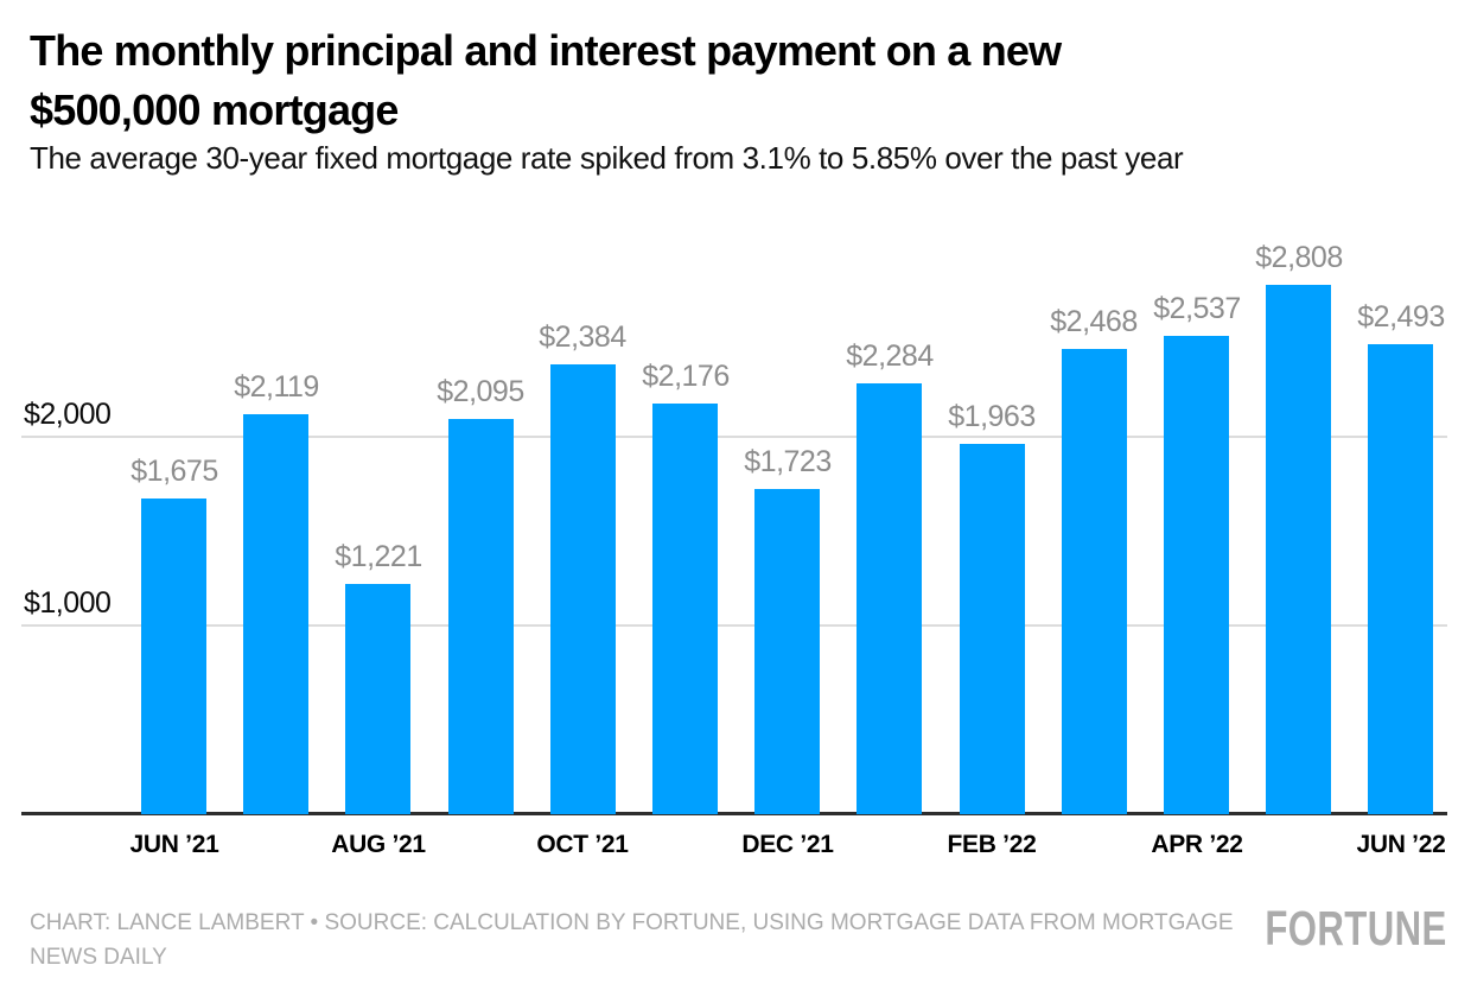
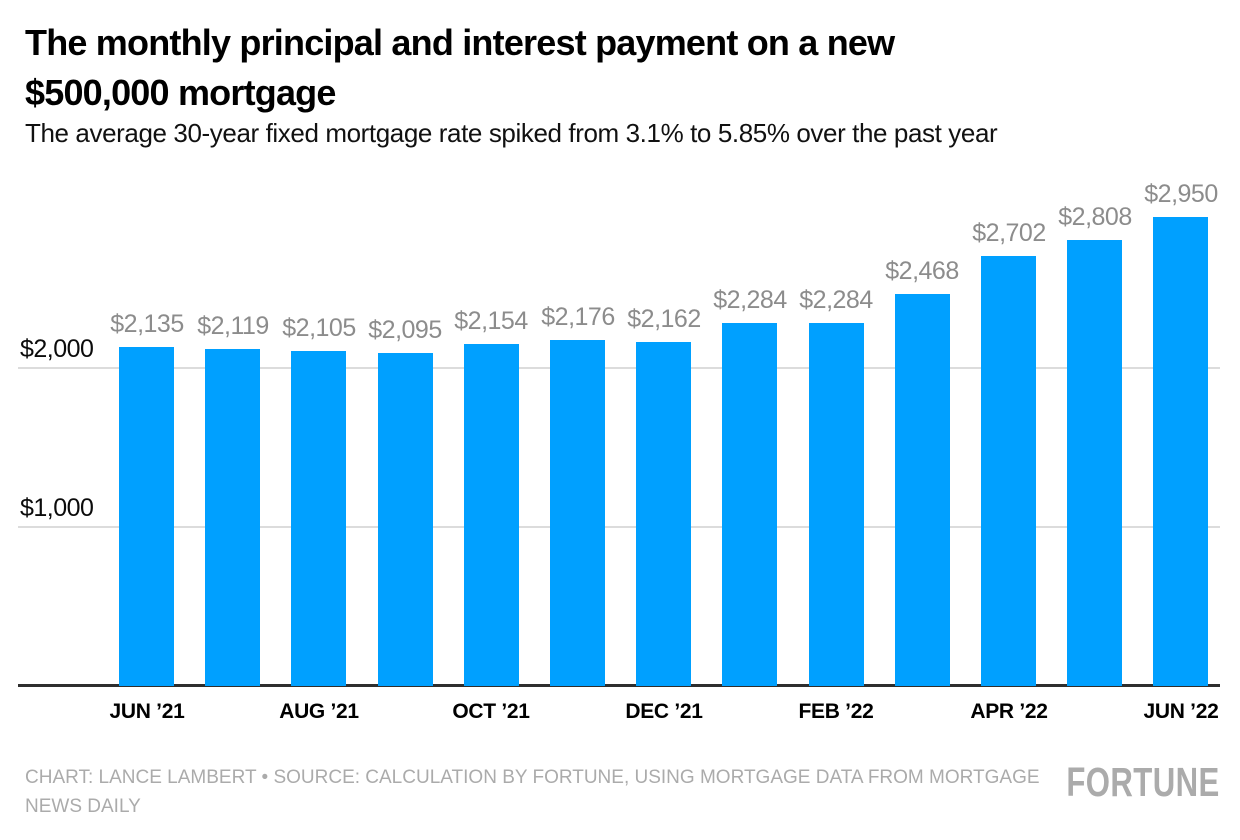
JUN ’21: $1,675 -> $2,135
AUG ’21: $1,221 -> $2,105
OCT ’21: $2,384 -> $2,154
DEC ’21: $1,723 -> $2,162
FEB ’22: $1,963 -> $2,284
APR ’22: $2,537 -> $2,702
JUN ’22: $2,493 -> $2,950
